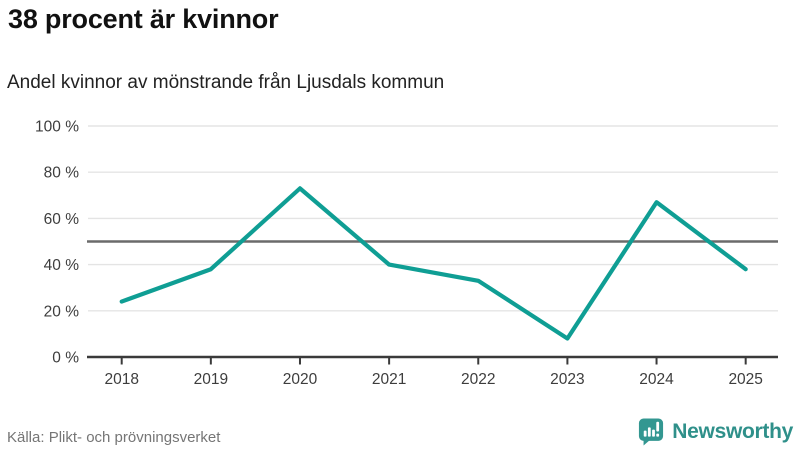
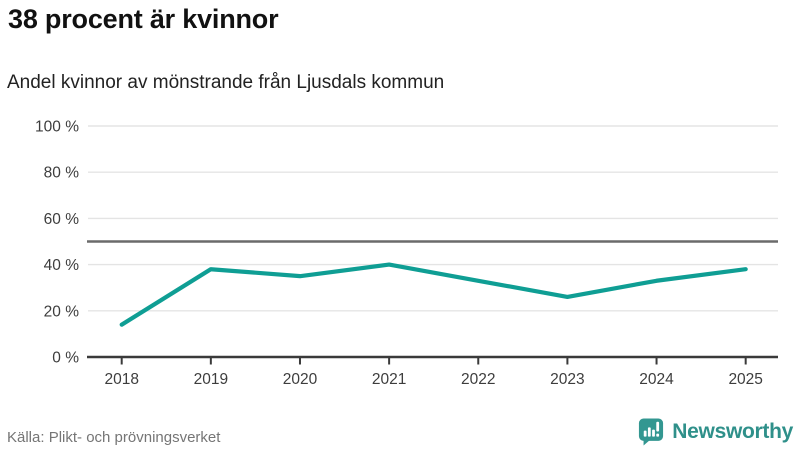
2018: 24% -> 14%
2020: 73% -> 35%
2023: 8% -> 26%
2024: 67% -> 33%
